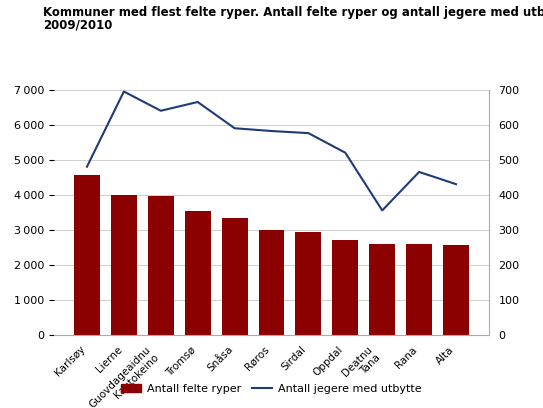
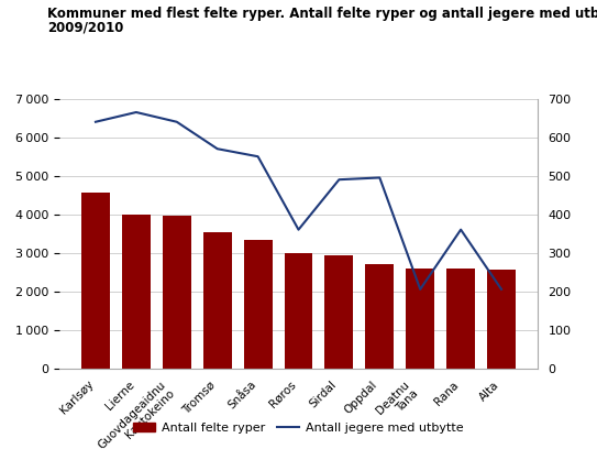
Antall jegere med utbytte/Karlsøy: 480 -> 640
Antall jegere med utbytte/Lierne: 695 -> 665
Antall jegere med utbytte/Tromsø: 665 -> 570
Antall jegere med utbytte/Snåsa: 590 -> 550
Antall jegere med utbytte/Røros: 582 -> 360
Antall jegere med utbytte/Sirdal: 576 -> 490
Antall jegere med utbytte/Oppdal: 520 -> 495
Antall jegere med utbytte/Deatnu Tana: 355 -> 205
Antall jegere med utbytte/Rana: 465 -> 360
Antall jegere med utbytte/Alta: 430 -> 205
